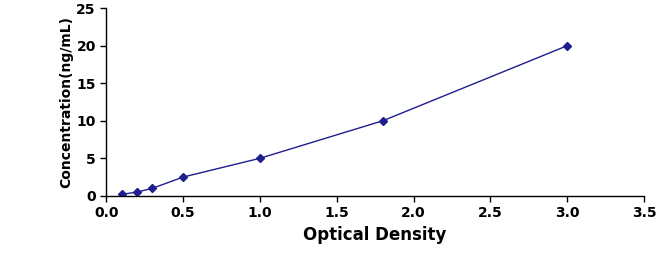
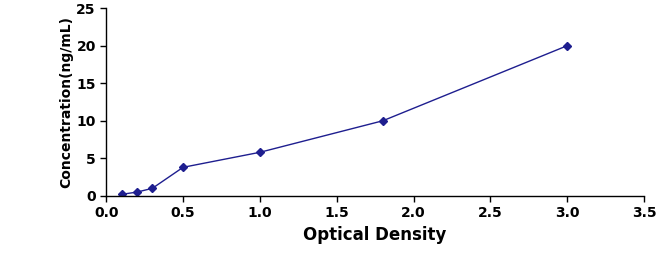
0.5: 2.5 -> 3.8
1.0: 5.0 -> 5.8
